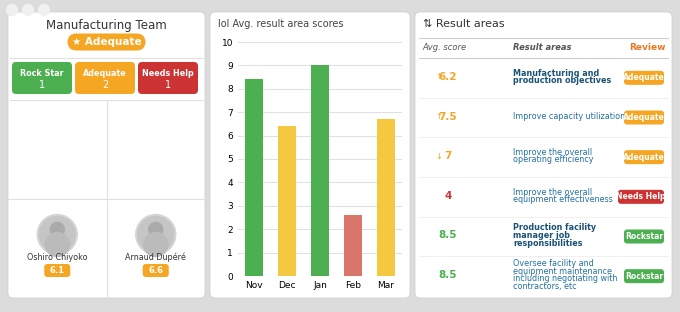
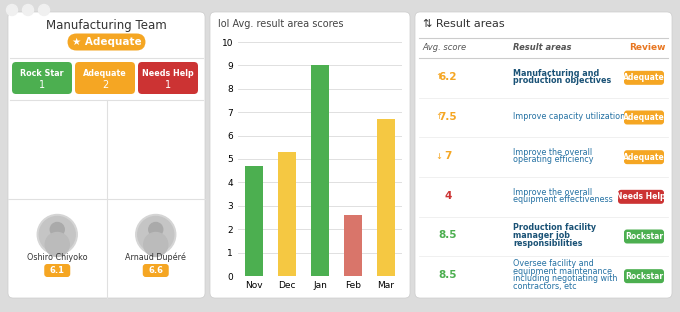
Nov: 8.4 -> 4.7
Dec: 6.4 -> 5.3
